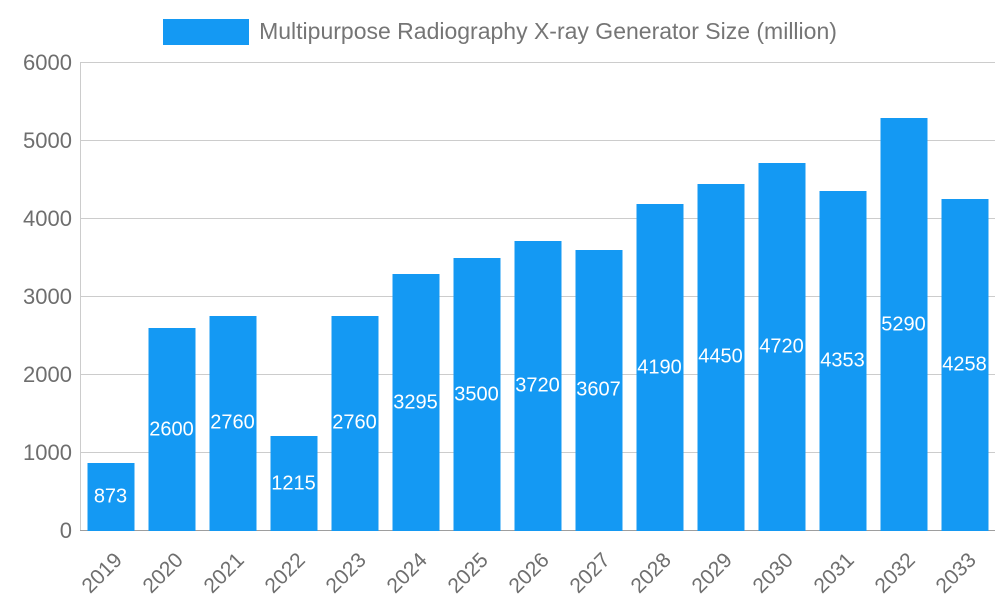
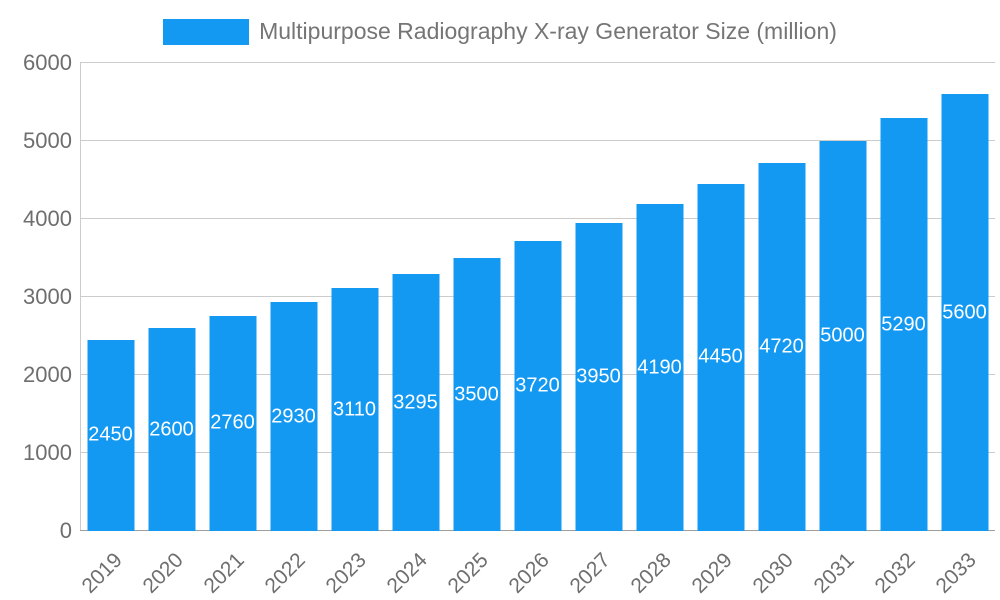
2019: 873 -> 2450
2022: 1215 -> 2930
2023: 2760 -> 3110
2027: 3607 -> 3950
2031: 4353 -> 5000
2033: 4258 -> 5600
